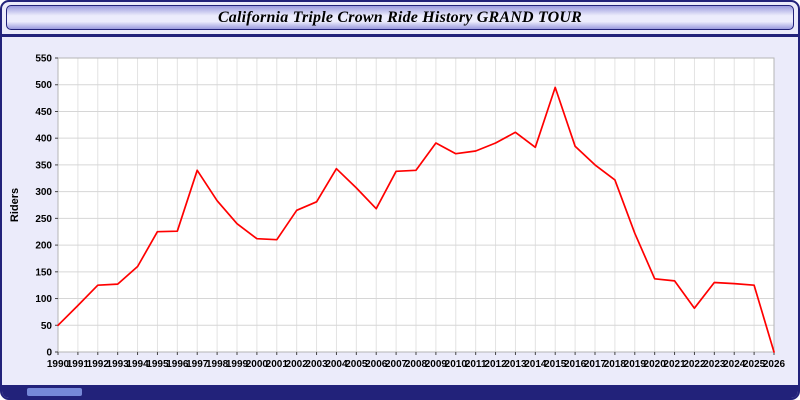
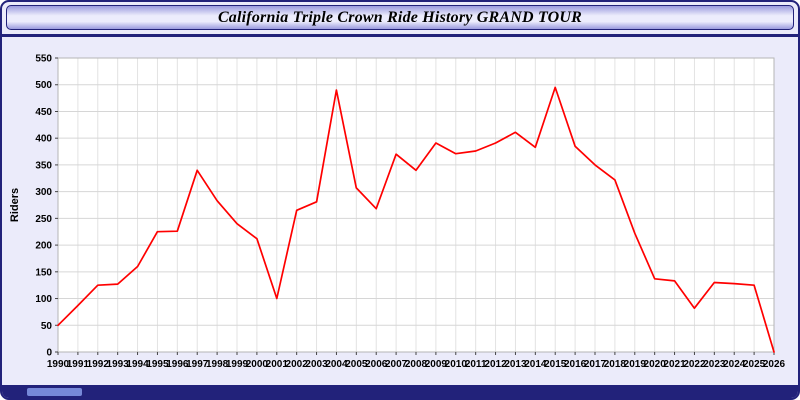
2001: 210 -> 100
2004: 340 -> 490
2007: 340 -> 370
